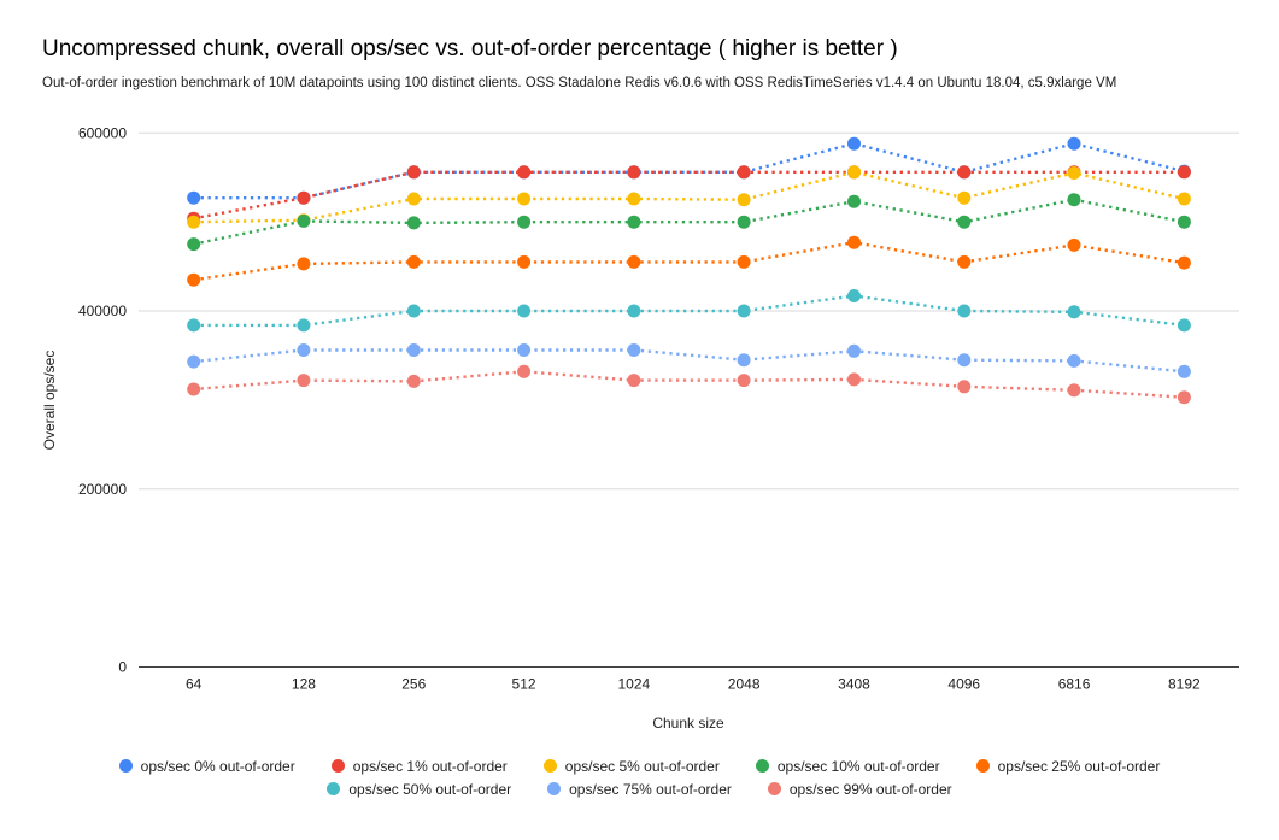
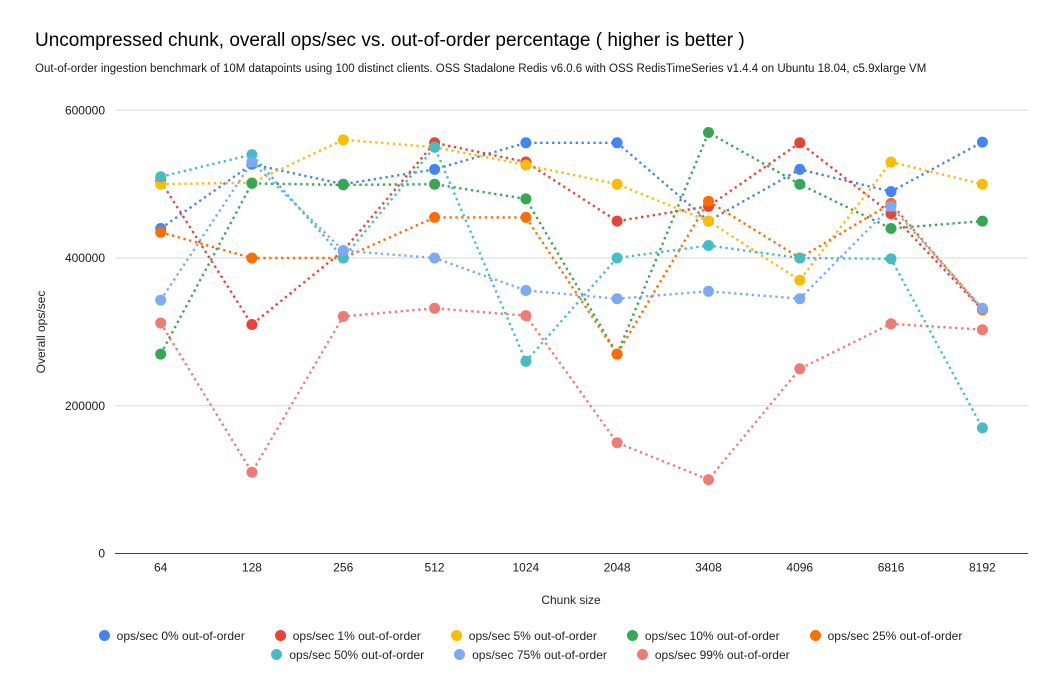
ops/sec 0% out-of-order/64: 530000 -> 440000
ops/sec 10% out-of-order/64: 480000 -> 270000
ops/sec 50% out-of-order/64: 380000 -> 510000
ops/sec 1% out-of-order/128: 530000 -> 310000
ops/sec 25% out-of-order/128: 450000 -> 400000
ops/sec 50% out-of-order/128: 380000 -> 540000
ops/sec 75% out-of-order/128: 360000 -> 530000
ops/sec 99% out-of-order/128: 320000 -> 110000
ops/sec 0% out-of-order/256: 560000 -> 500000
ops/sec 1% out-of-order/256: 560000 -> 410000
ops/sec 5% out-of-order/256: 530000 -> 560000
ops/sec 25% out-of-order/256: 460000 -> 400000
ops/sec 75% out-of-order/256: 360000 -> 410000
ops/sec 0% out-of-order/512: 560000 -> 520000
ops/sec 5% out-of-order/512: 530000 -> 550000
ops/sec 50% out-of-order/512: 400000 -> 550000
ops/sec 75% out-of-order/512: 360000 -> 400000
ops/sec 1% out-of-order/1024: 560000 -> 530000
ops/sec 10% out-of-order/1024: 500000 -> 480000
ops/sec 50% out-of-order/1024: 400000 -> 260000
ops/sec 1% out-of-order/2048: 560000 -> 450000
ops/sec 5% out-of-order/2048: 520000 -> 500000
ops/sec 10% out-of-order/2048: 500000 -> 270000
ops/sec 25% out-of-order/2048: 460000 -> 270000
ops/sec 99% out-of-order/2048: 320000 -> 150000
ops/sec 0% out-of-order/3408: 590000 -> 450000
ops/sec 1% out-of-order/3408: 560000 -> 470000
ops/sec 5% out-of-order/3408: 560000 -> 450000
ops/sec 10% out-of-order/3408: 520000 -> 570000
ops/sec 99% out-of-order/3408: 320000 -> 100000
ops/sec 0% out-of-order/4096: 560000 -> 520000
ops/sec 5% out-of-order/4096: 530000 -> 370000
ops/sec 25% out-of-order/4096: 460000 -> 400000
ops/sec 99% out-of-order/4096: 320000 -> 250000
ops/sec 0% out-of-order/6816: 590000 -> 490000
ops/sec 1% out-of-order/6816: 560000 -> 460000
ops/sec 5% out-of-order/6816: 560000 -> 530000
ops/sec 10% out-of-order/6816: 520000 -> 440000
ops/sec 75% out-of-order/6816: 340000 -> 470000
ops/sec 1% out-of-order/8192: 560000 -> 330000
ops/sec 5% out-of-order/8192: 530000 -> 500000
ops/sec 10% out-of-order/8192: 500000 -> 450000
ops/sec 25% out-of-order/8192: 450000 -> 330000
ops/sec 50% out-of-order/8192: 380000 -> 170000
